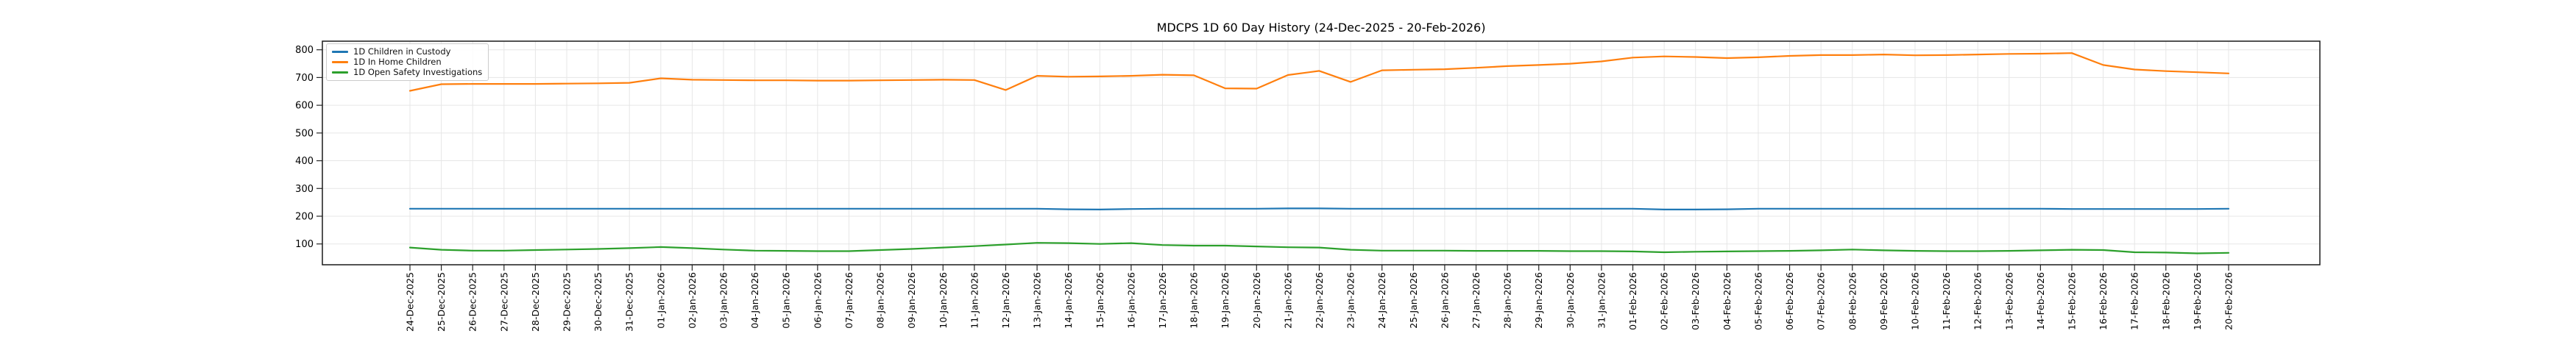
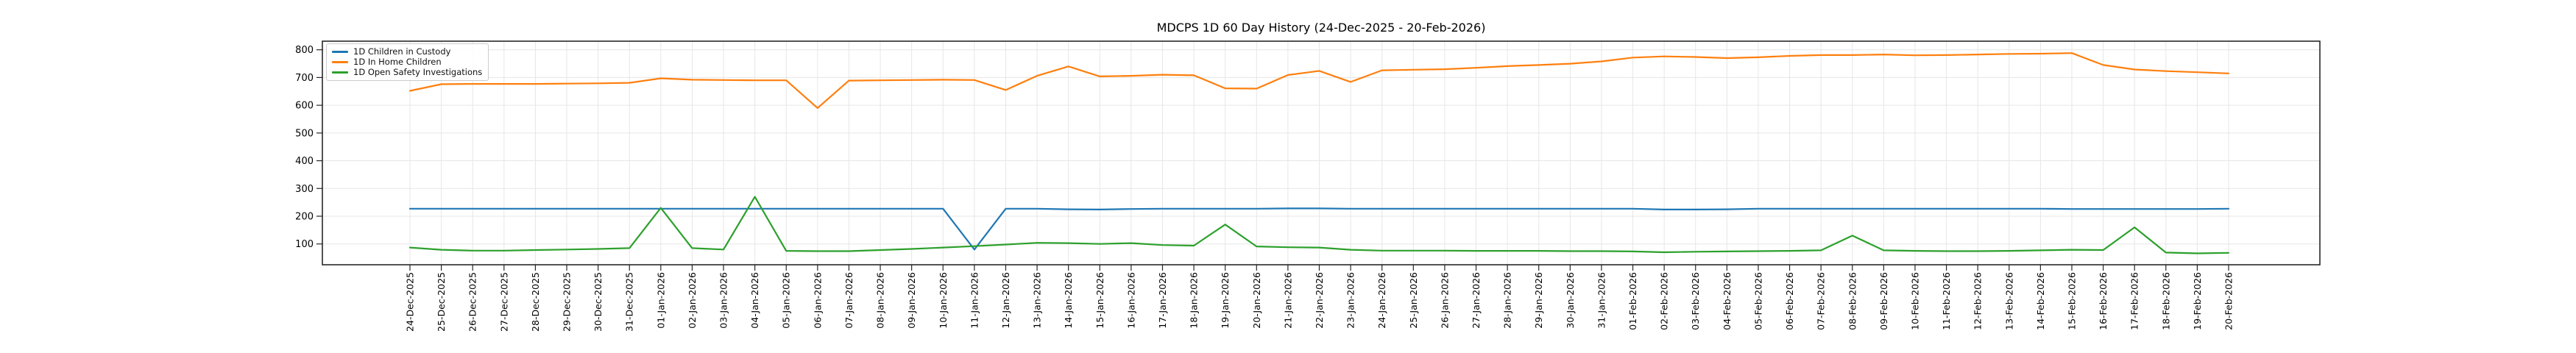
1D Open Safety Investigations/01-Jan-2026: 90 -> 230
1D Open Safety Investigations/04-Jan-2026: 80 -> 270
1D In Home Children/06-Jan-2026: 690 -> 590
1D Children in Custody/11-Jan-2026: 230 -> 80
1D In Home Children/14-Jan-2026: 700 -> 740
1D Open Safety Investigations/19-Jan-2026: 90 -> 170
1D Open Safety Investigations/08-Feb-2026: 80 -> 130
1D Open Safety Investigations/17-Feb-2026: 70 -> 160
